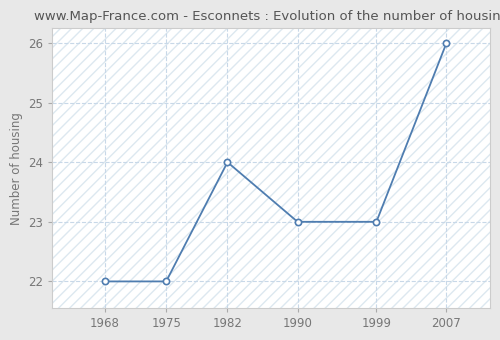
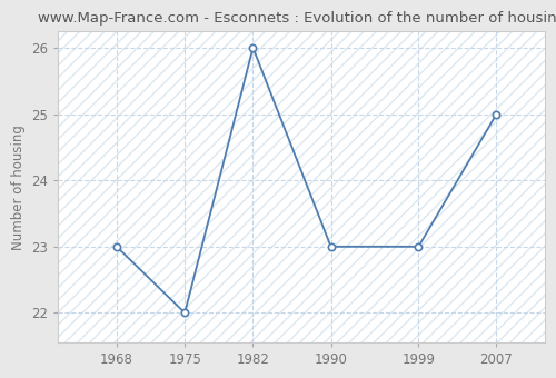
1968: 22 -> 23
1982: 24 -> 26
2007: 26 -> 25
